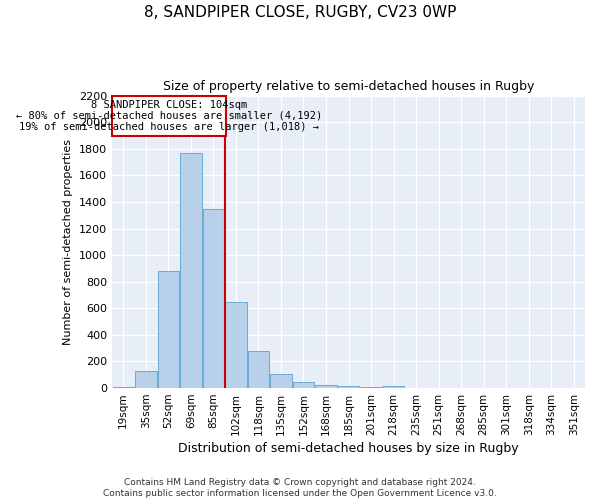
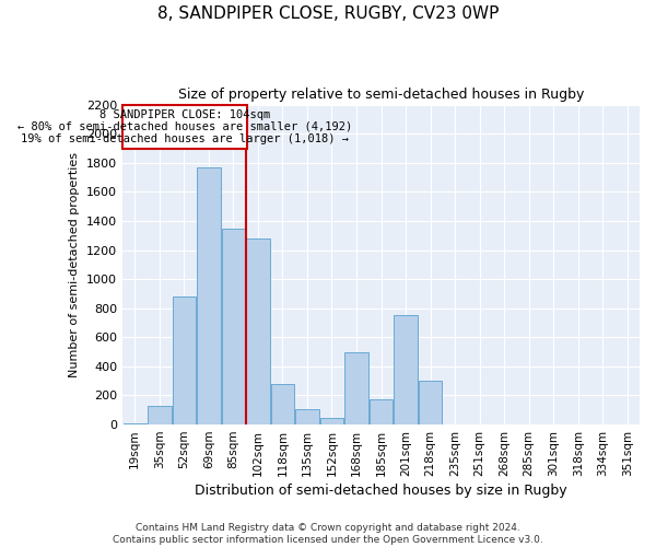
102sqm: 650 -> 1280
168sqm: 20 -> 500
185sqm: 20 -> 170
201sqm: 10 -> 750
218sqm: 20 -> 300
